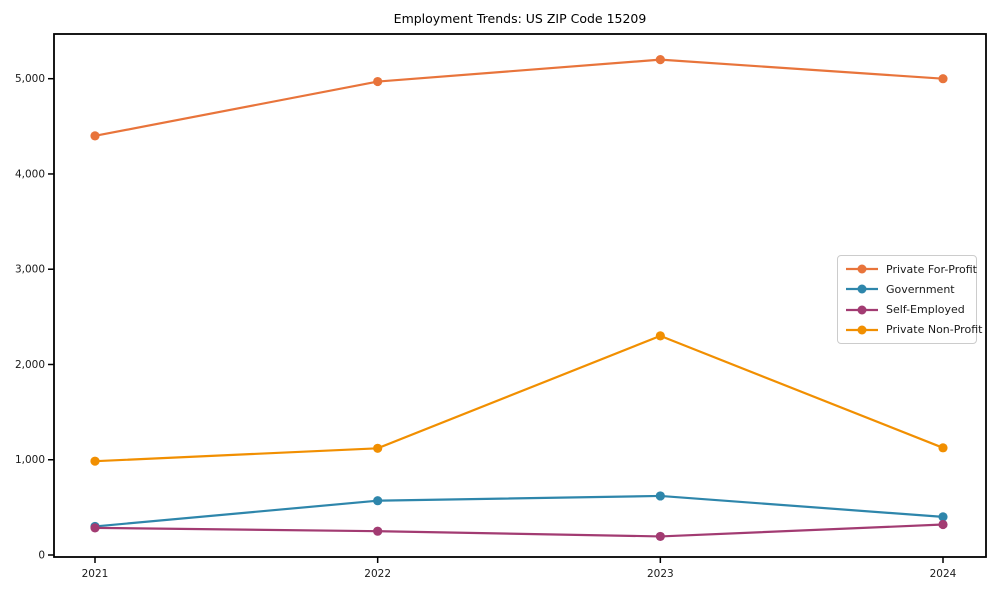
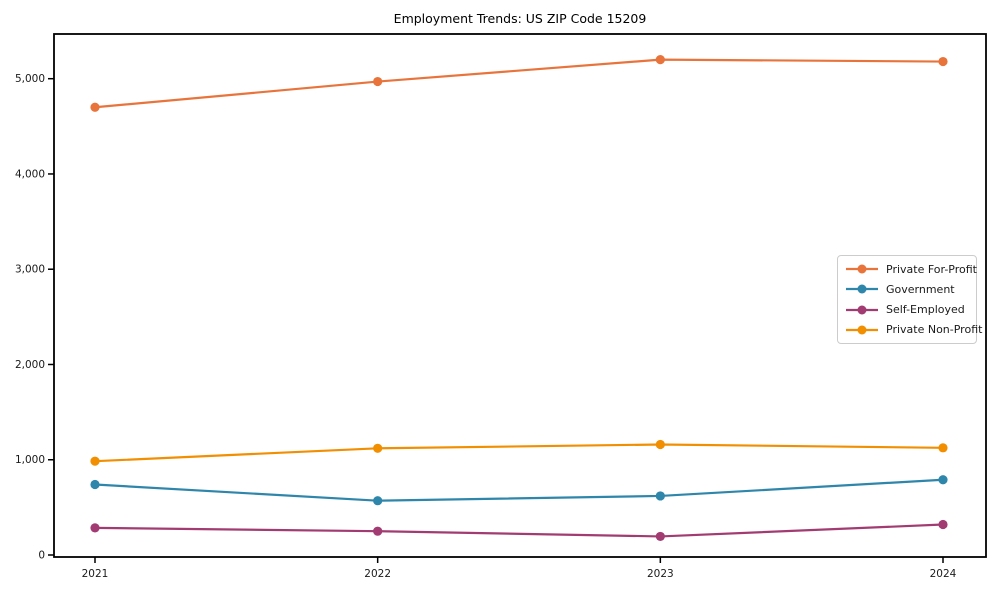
Private For-Profit/2021: 4400 -> 4700
Government/2021: 300 -> 700
Private Non-Profit/2023: 2300 -> 1200
Private For-Profit/2024: 5000 -> 5200
Government/2024: 400 -> 800
